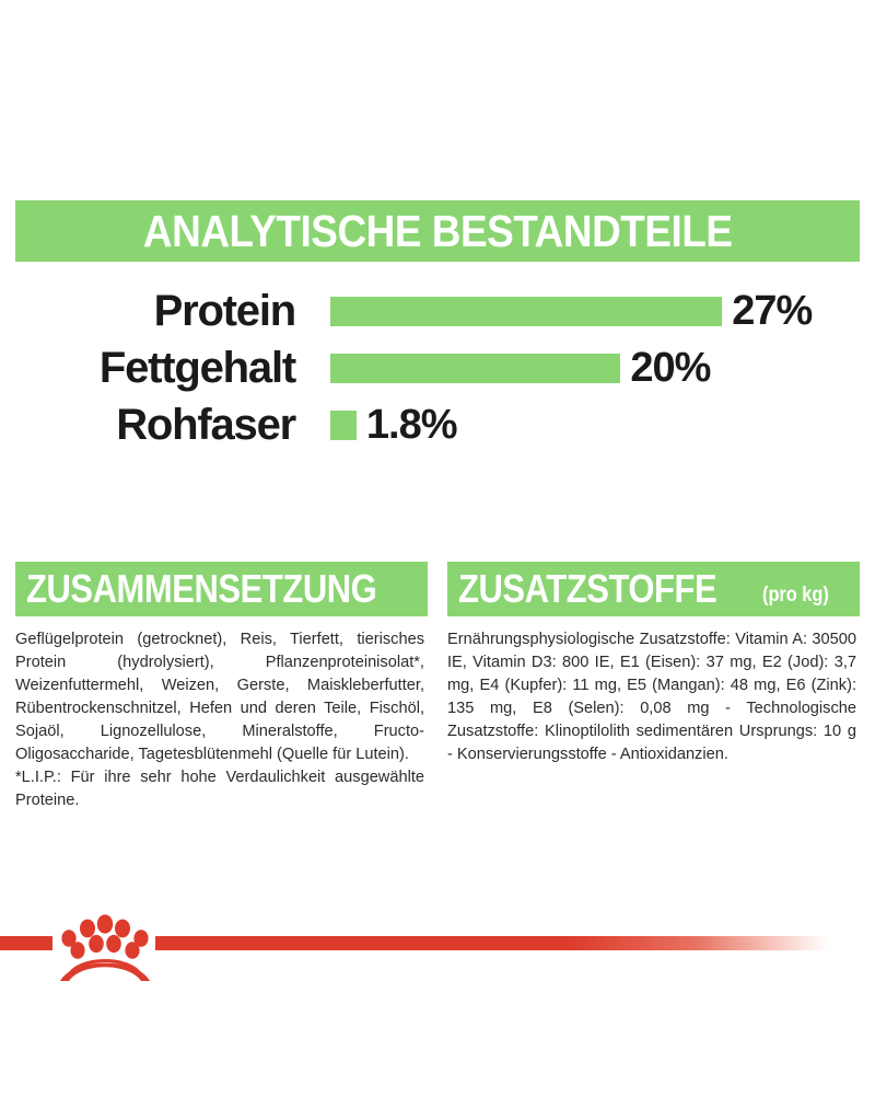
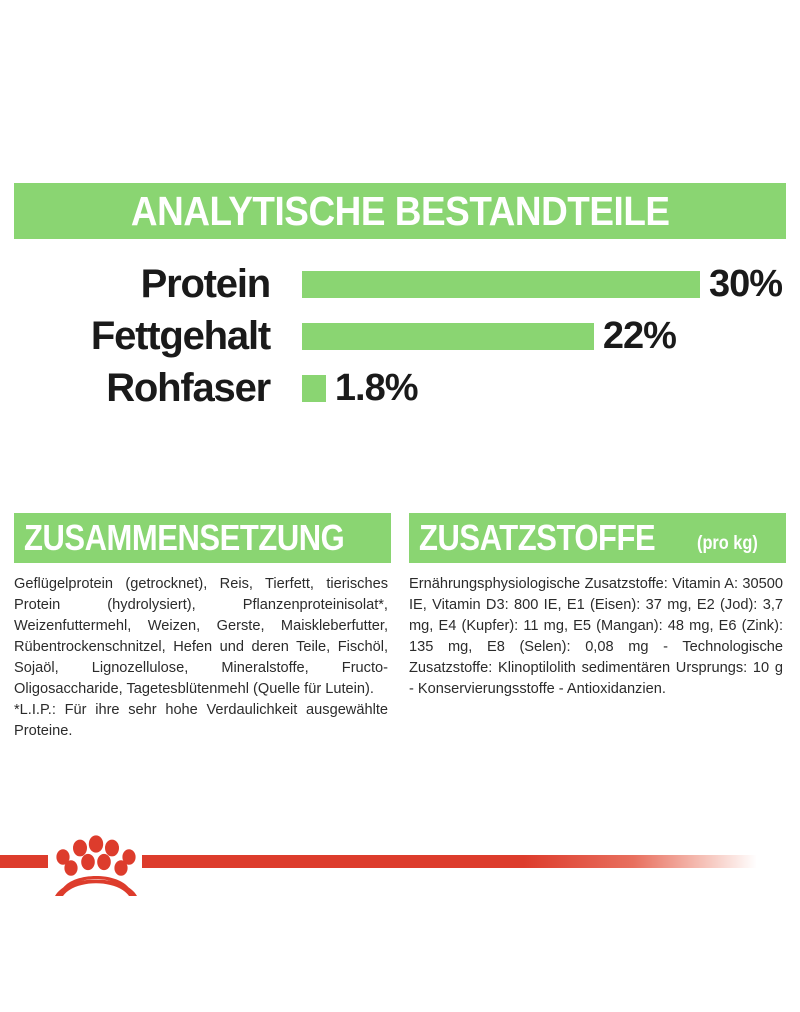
Protein: 27% -> 30%
Fettgehalt: 20% -> 22%
